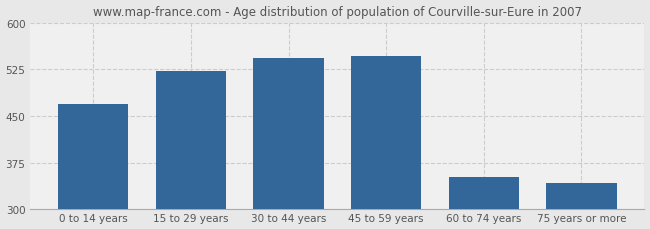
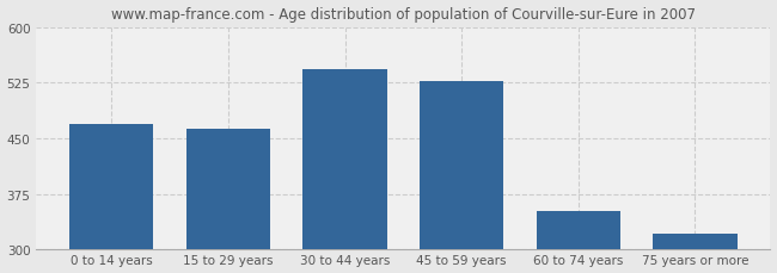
15 to 29 years: 522 -> 463
45 to 59 years: 546 -> 528
75 years or more: 342 -> 322
